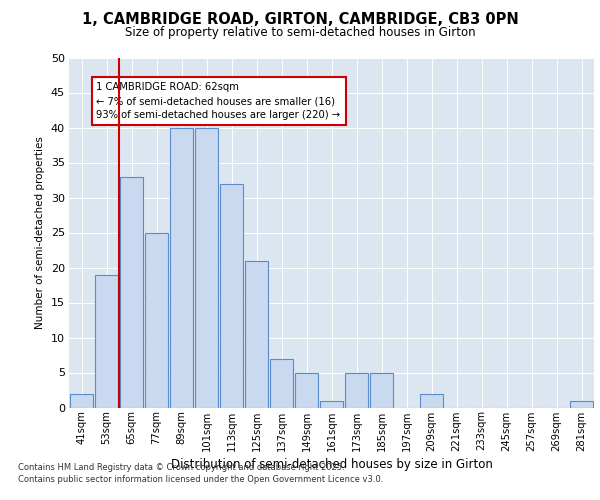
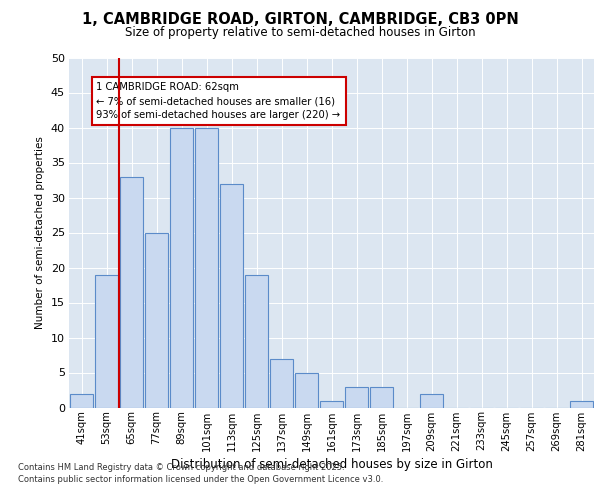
125sqm: 21 -> 19
173sqm: 5 -> 3
185sqm: 5 -> 3
